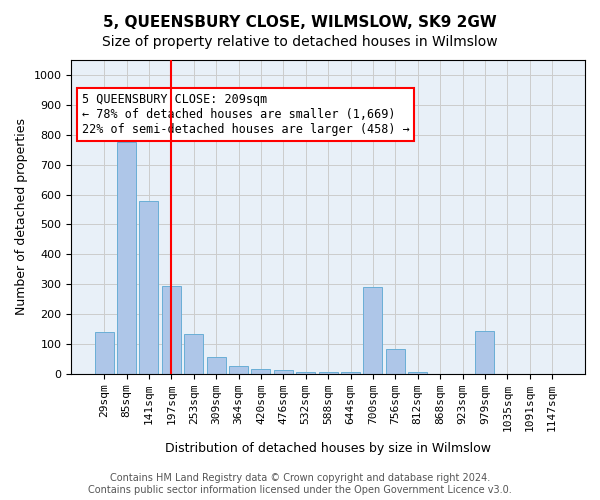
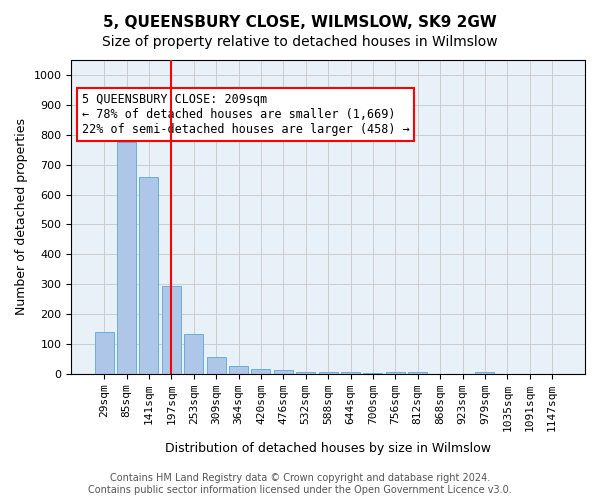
141sqm: 580 -> 660
700sqm: 290 -> 4
756sqm: 85 -> 6
979sqm: 145 -> 8
